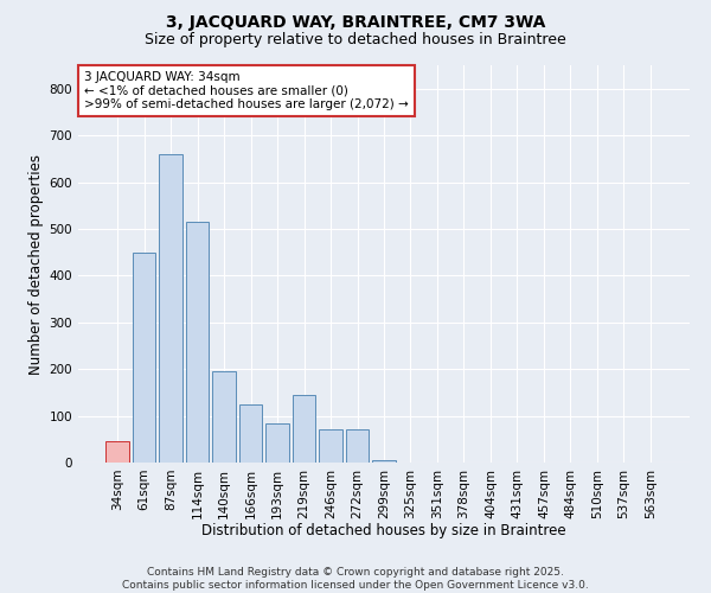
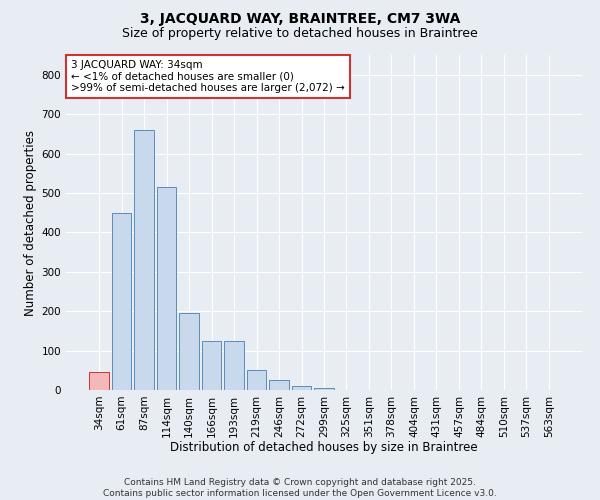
193sqm: 85 -> 125
219sqm: 145 -> 50
246sqm: 70 -> 25
272sqm: 70 -> 10
